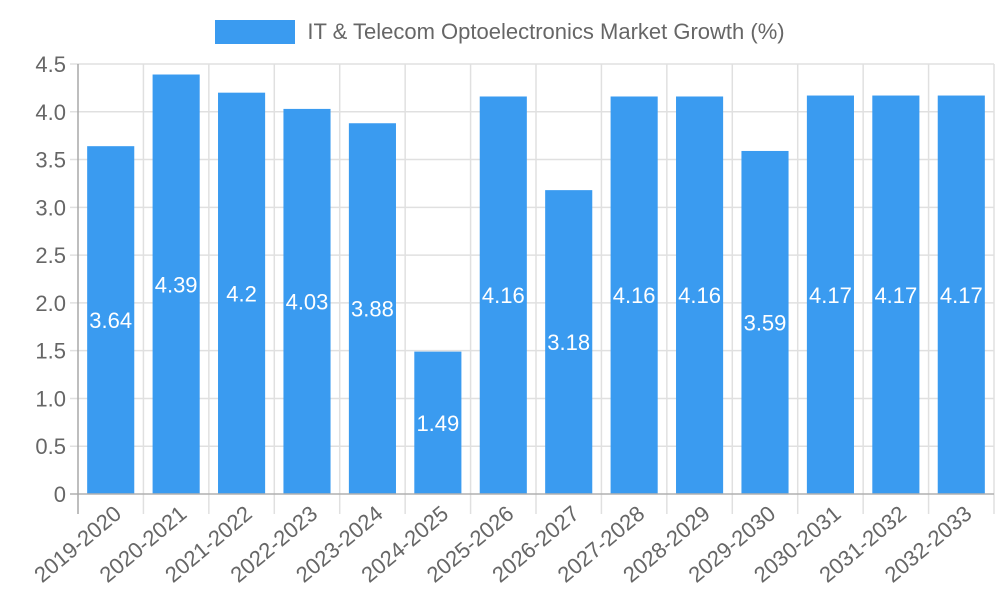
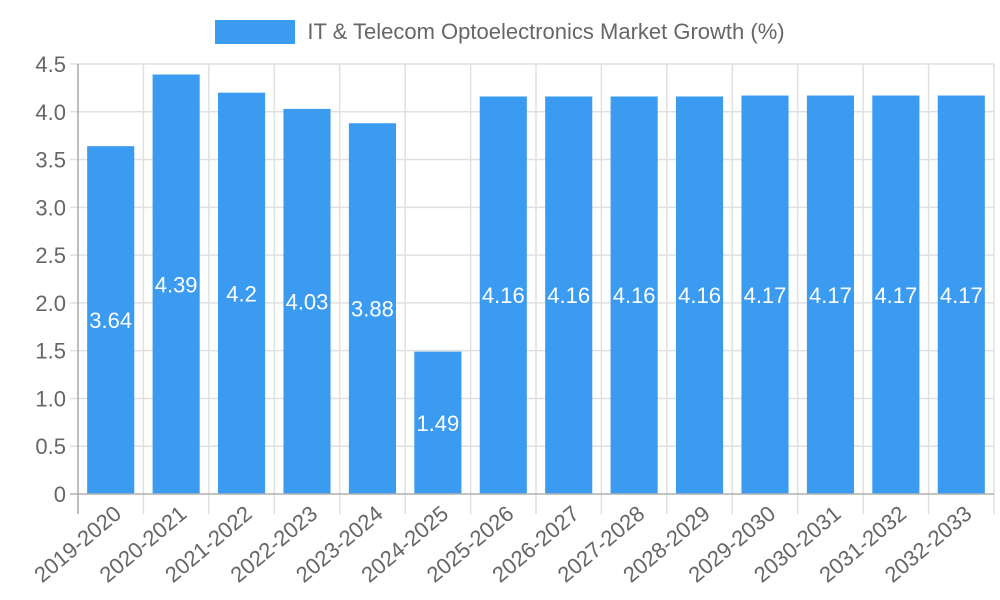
2026-2027: 3.18 -> 4.16
2029-2030: 3.59 -> 4.17
